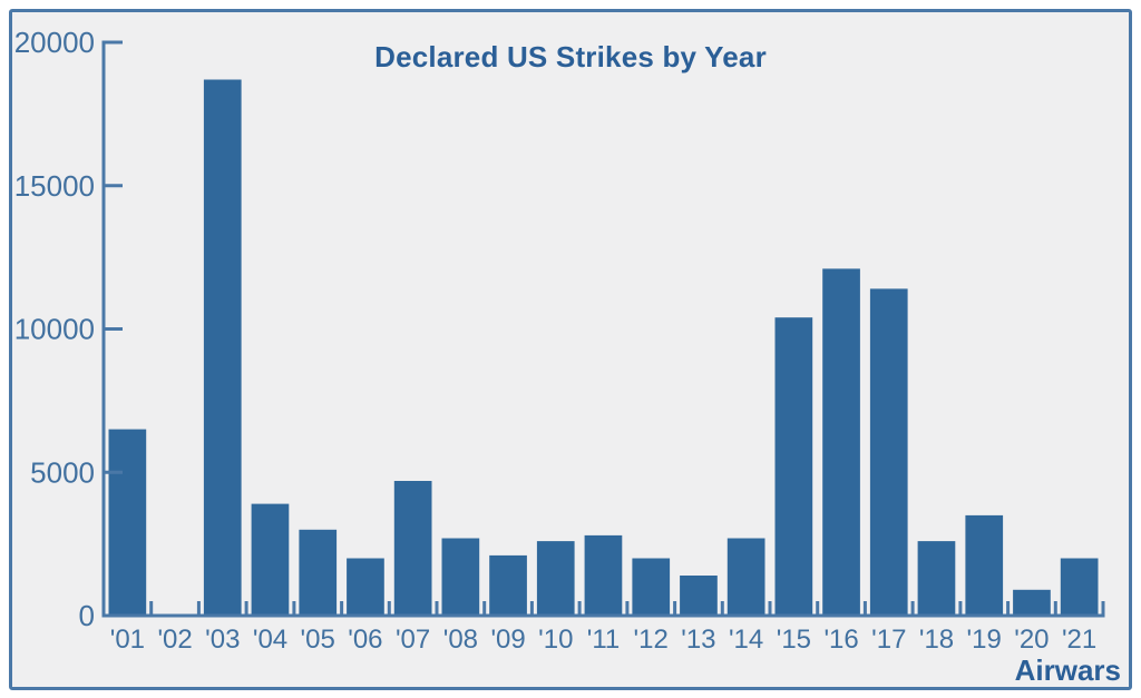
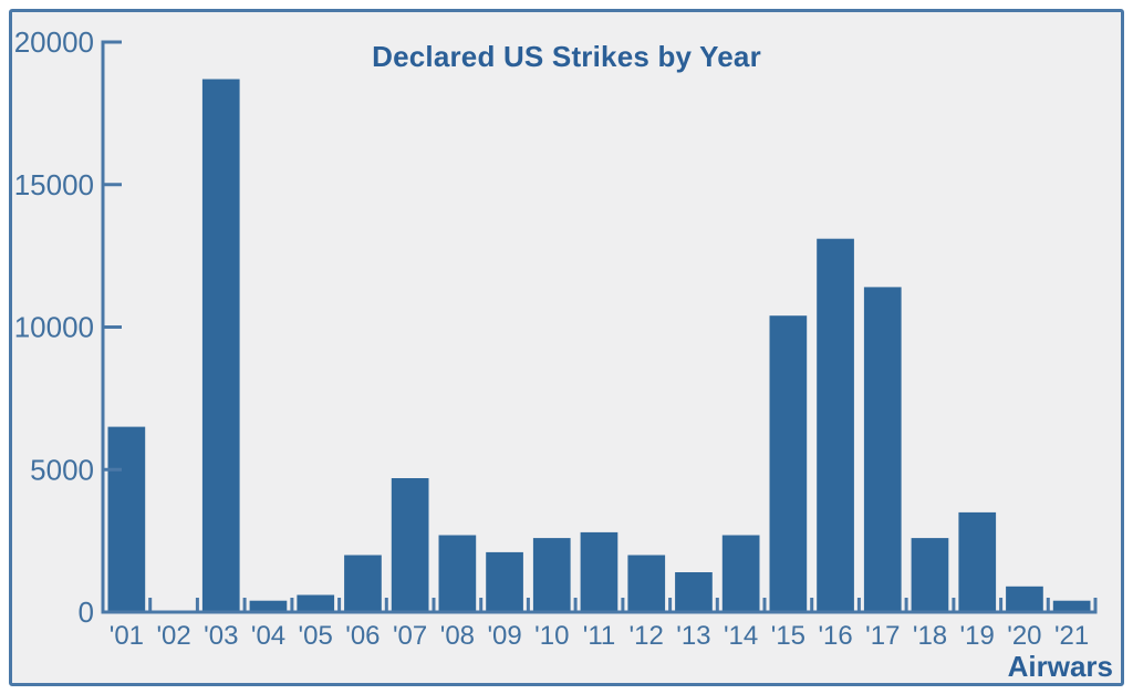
'04: 3900 -> 400
'05: 3000 -> 600
'16: 12100 -> 13100
'21: 2000 -> 400
